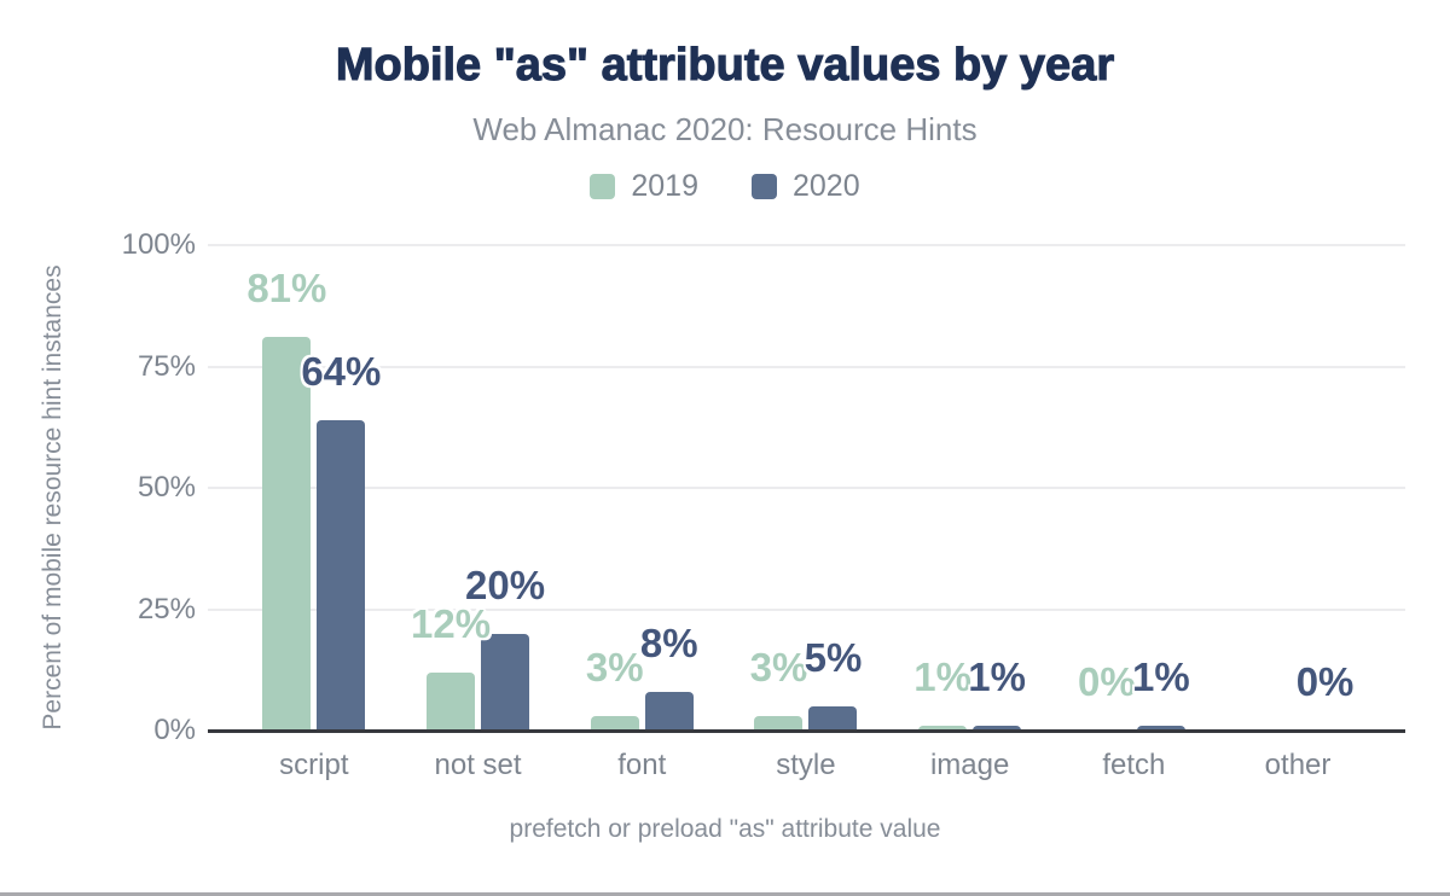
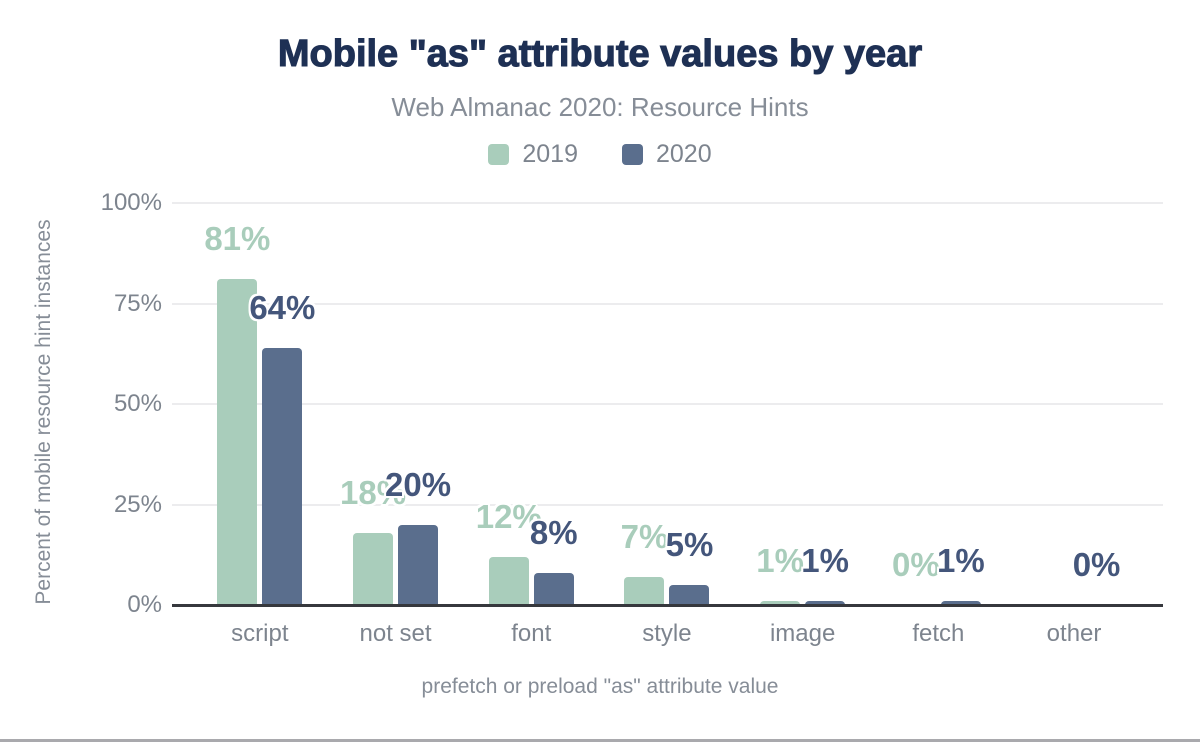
2019/not set: 12% -> 18%
2019/font: 3% -> 12%
2019/style: 3% -> 7%
